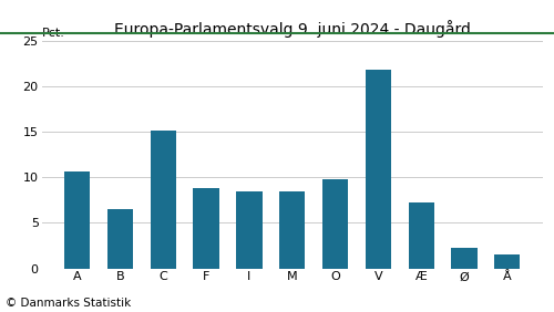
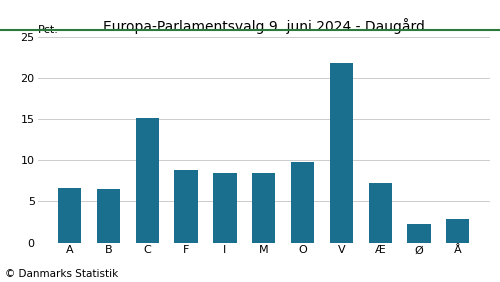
A: 10.6 -> 6.6
Å: 1.5 -> 2.8
